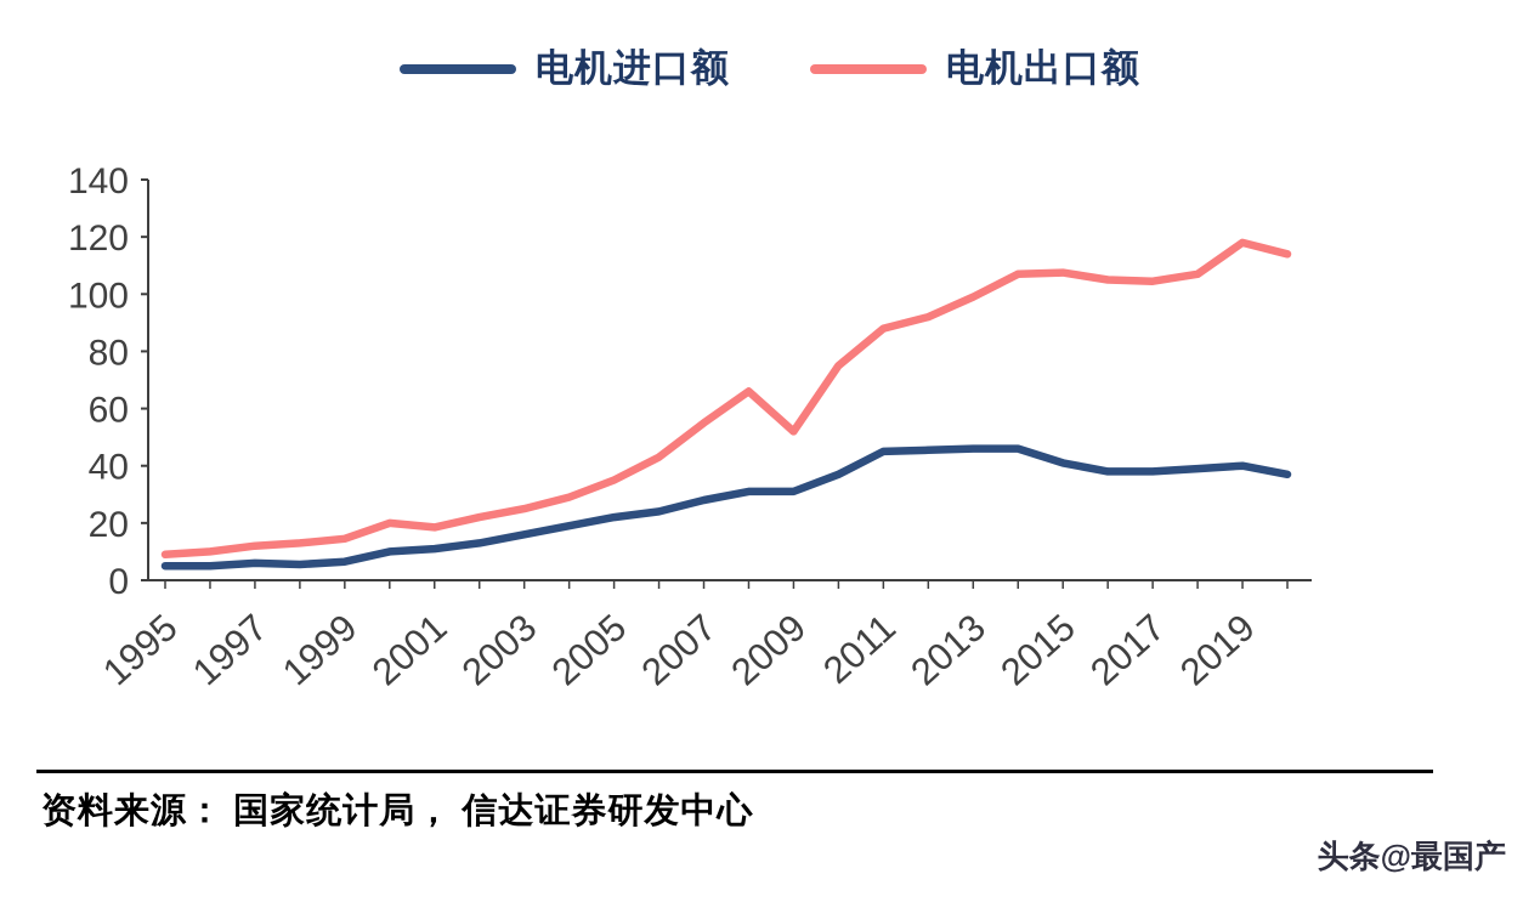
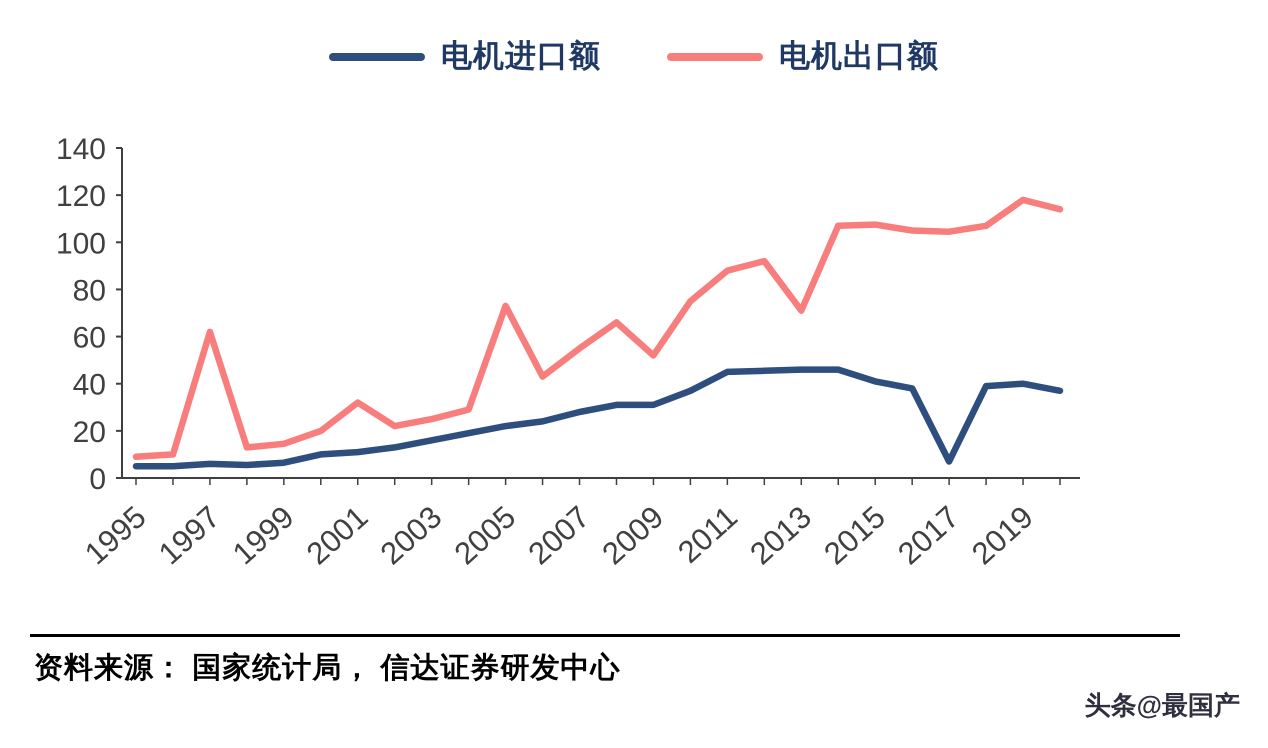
电机出口额/1997: 12 -> 62
电机出口额/2001: 18 -> 32
电机出口额/2005: 35 -> 73
电机出口额/2013: 99 -> 71
电机进口额/2017: 38 -> 7
